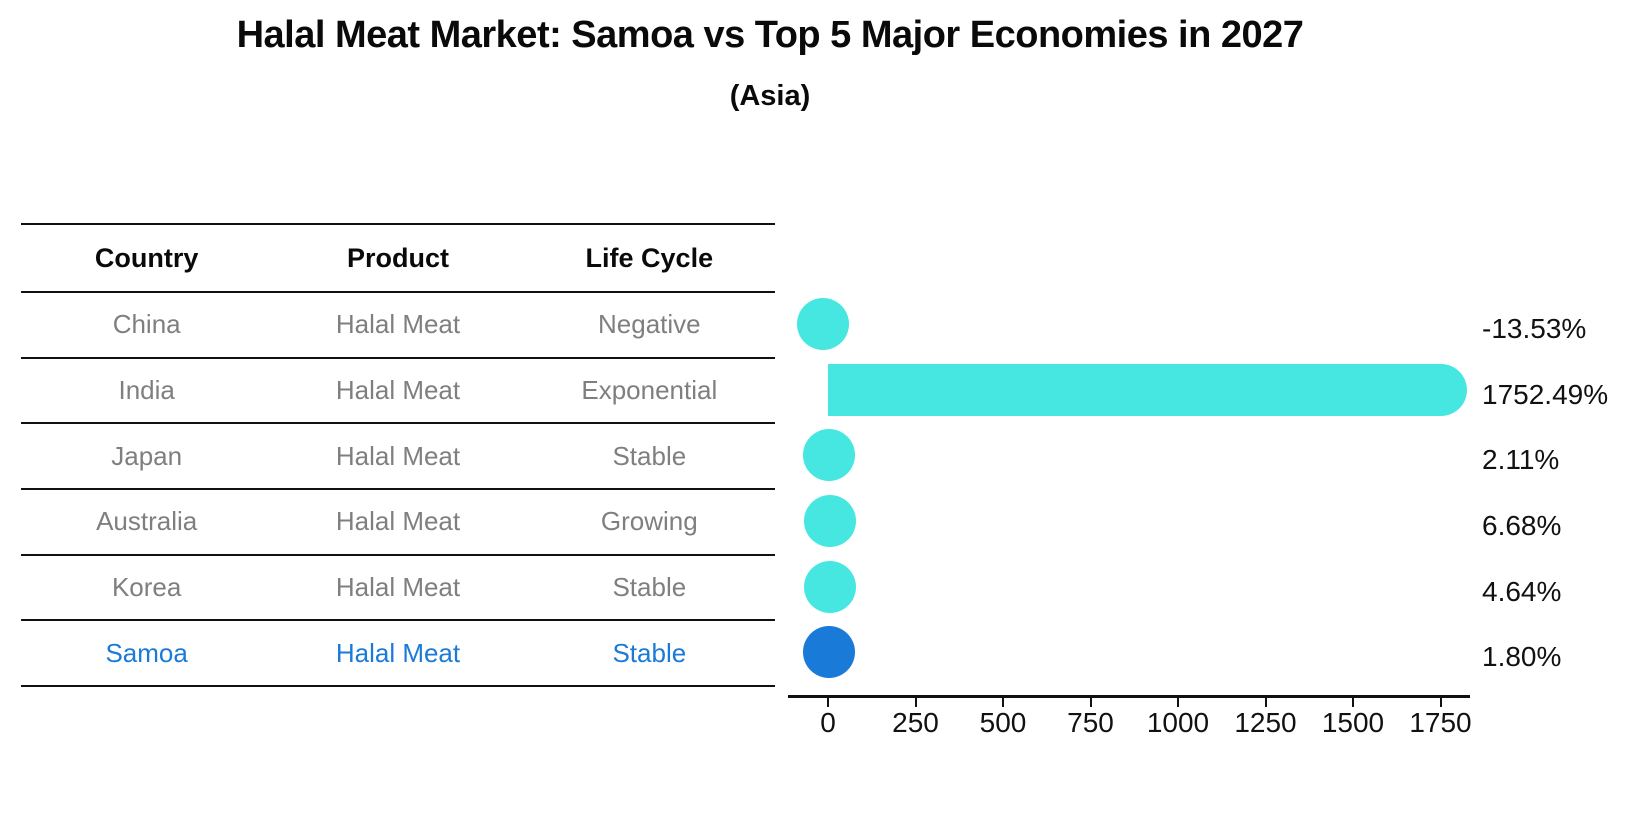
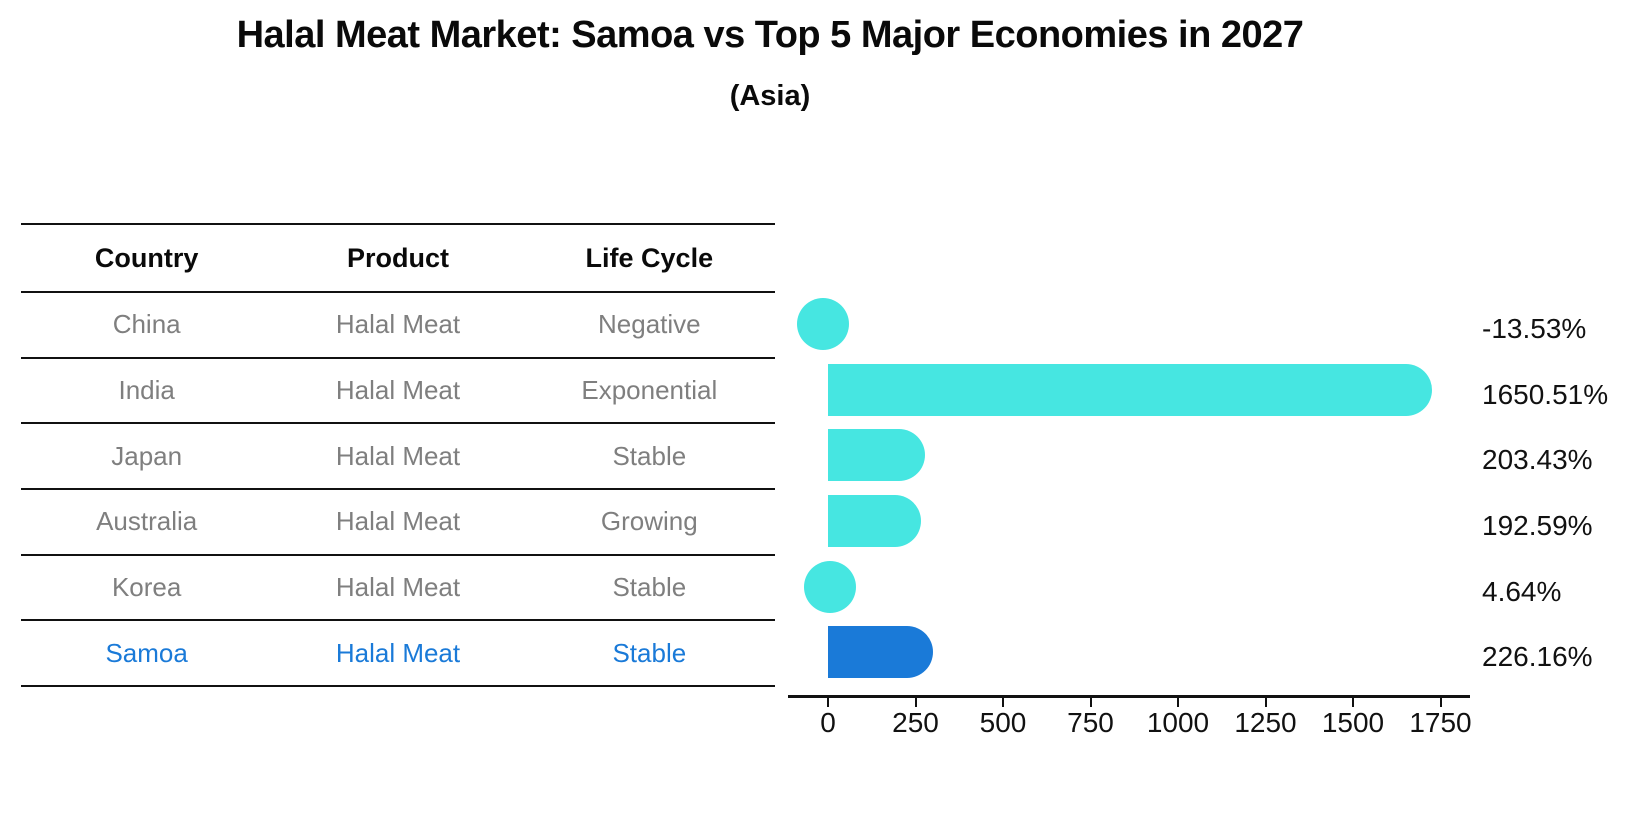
India: 1752.49% -> 1650.51%
Japan: 2.11% -> 203.43%
Australia: 6.68% -> 192.59%
Samoa: 1.80% -> 226.16%
